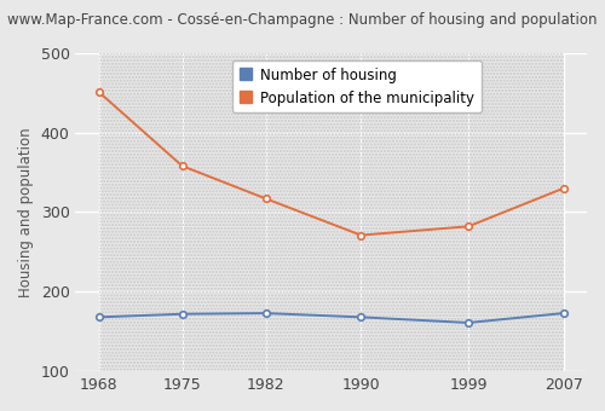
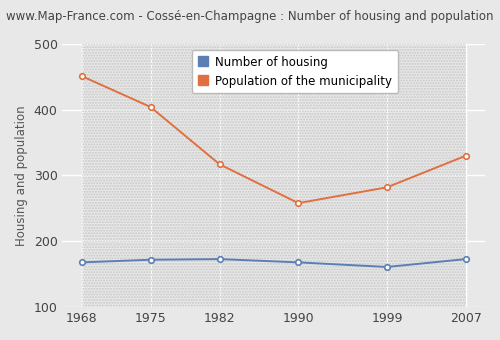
Population of the municipality/1975: 358 -> 404
Population of the municipality/1990: 271 -> 258
